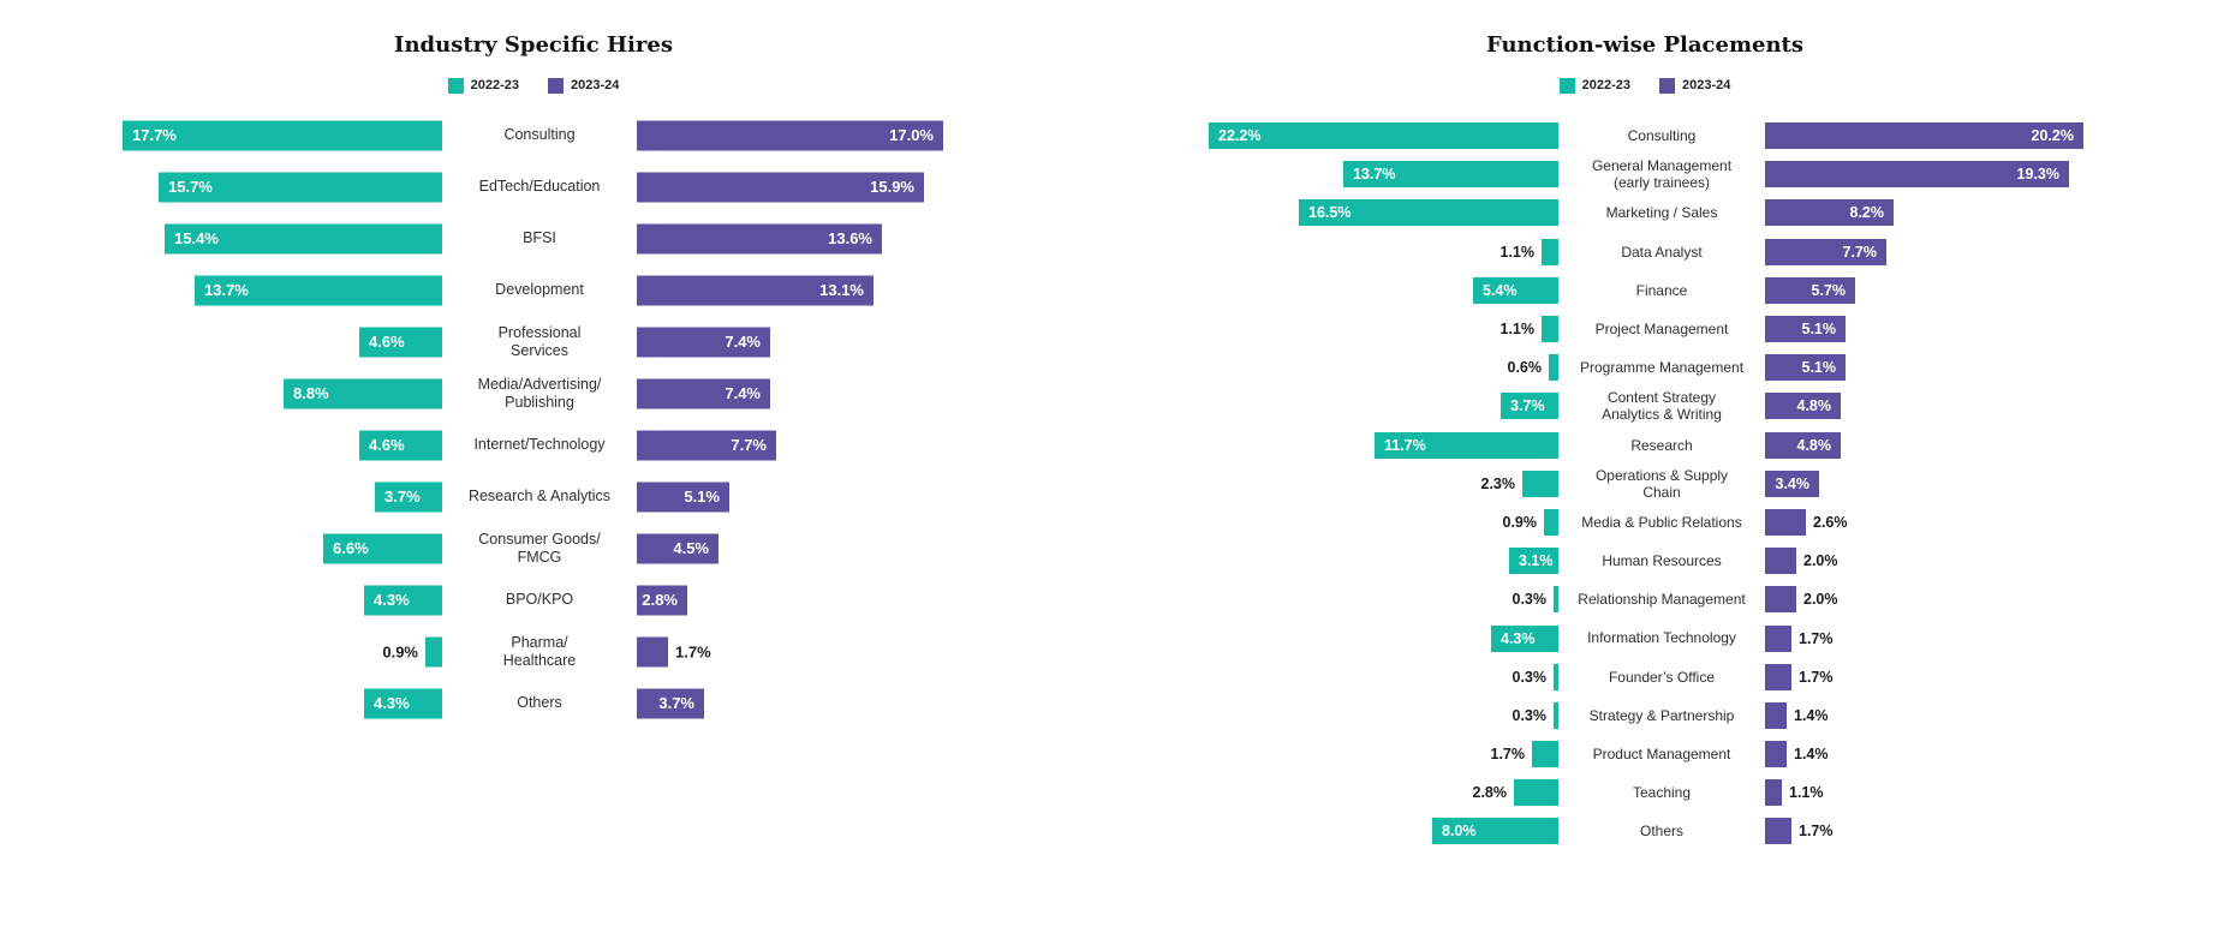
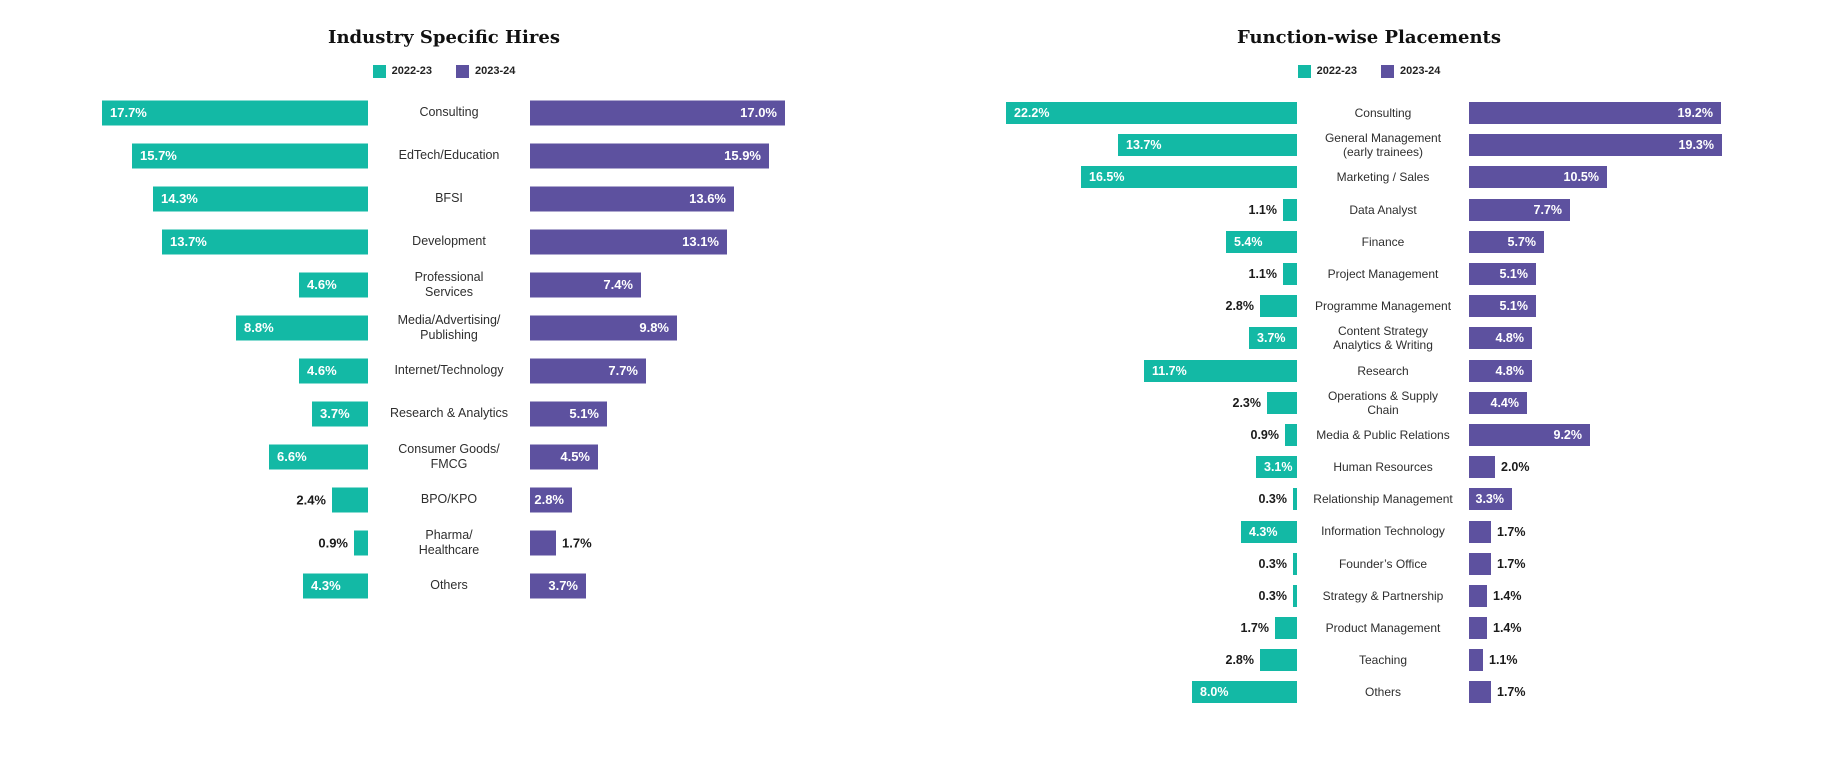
Industry Specific Hires/2022-23/BFSI: 15.4% -> 14.3%
Industry Specific Hires/2023-24/Media/Advertising/Publishing: 7.4% -> 9.8%
Industry Specific Hires/2022-23/BPO/KPO: 4.3% -> 2.4%
Function-wise Placements/2023-24/Consulting: 20.2% -> 19.2%
Function-wise Placements/2023-24/Marketing / Sales: 8.2% -> 10.5%
Function-wise Placements/2022-23/Programme Management: 0.6% -> 2.8%
Function-wise Placements/2023-24/Operations & Supply Chain: 3.4% -> 4.4%
Function-wise Placements/2023-24/Media & Public Relations: 2.6% -> 9.2%
Function-wise Placements/2023-24/Relationship Management: 2.0% -> 3.3%
